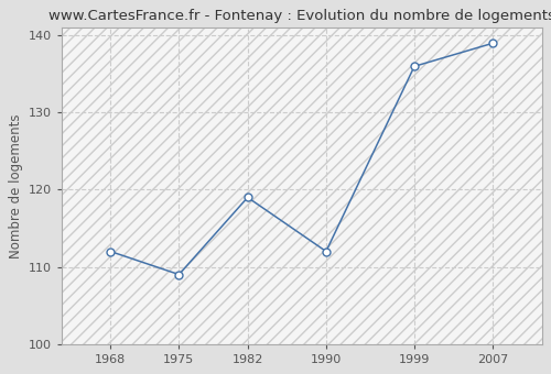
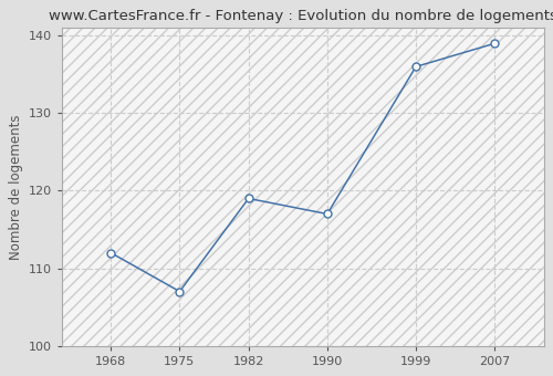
1975: 109 -> 107
1990: 112 -> 117
